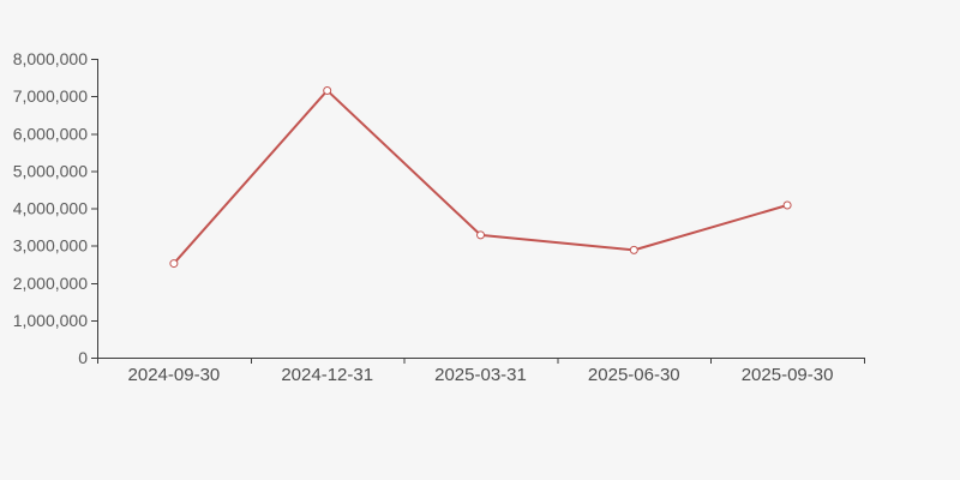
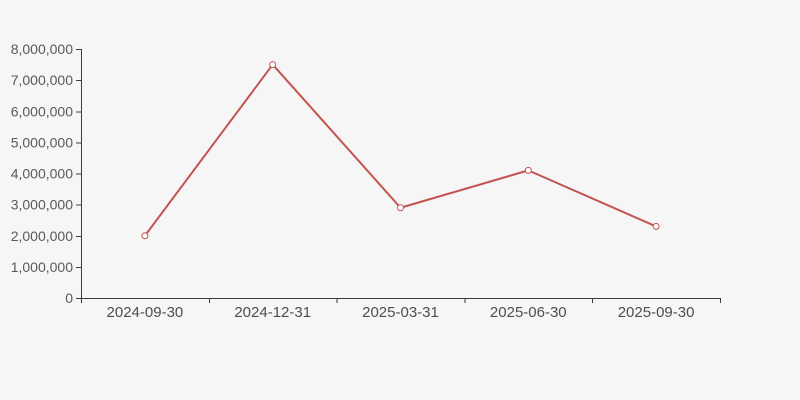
2024-09-30: 2500000 -> 2000000
2024-12-31: 7200000 -> 7500000
2025-03-31: 3300000 -> 2900000
2025-06-30: 2900000 -> 4100000
2025-09-30: 4100000 -> 2300000
